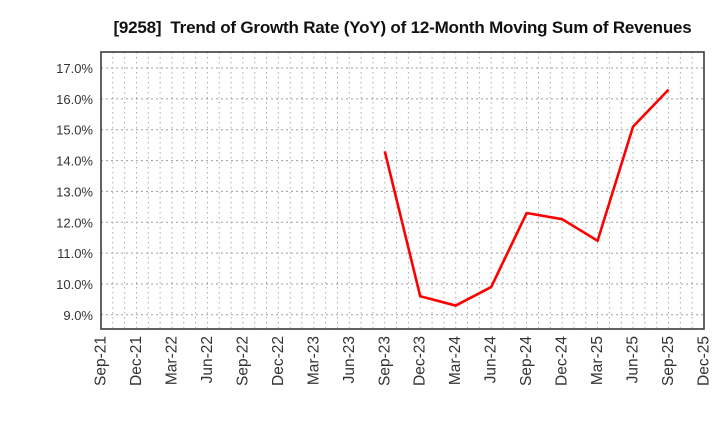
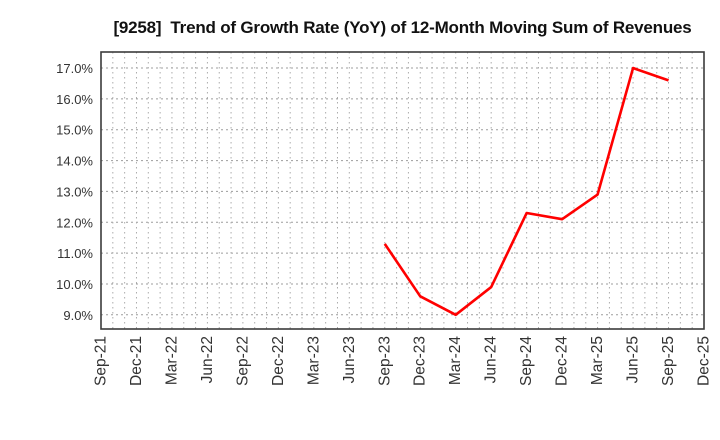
Sep-23: 14.3% -> 11.3%
Mar-24: 9.3% -> 9.0%
Mar-25: 11.4% -> 12.9%
Jun-25: 15.1% -> 17.0%
Sep-25: 16.3% -> 16.6%
